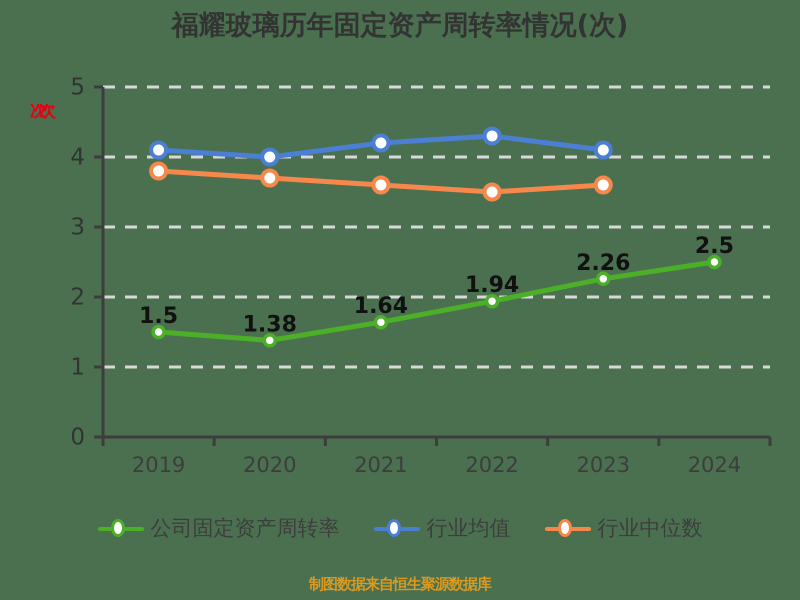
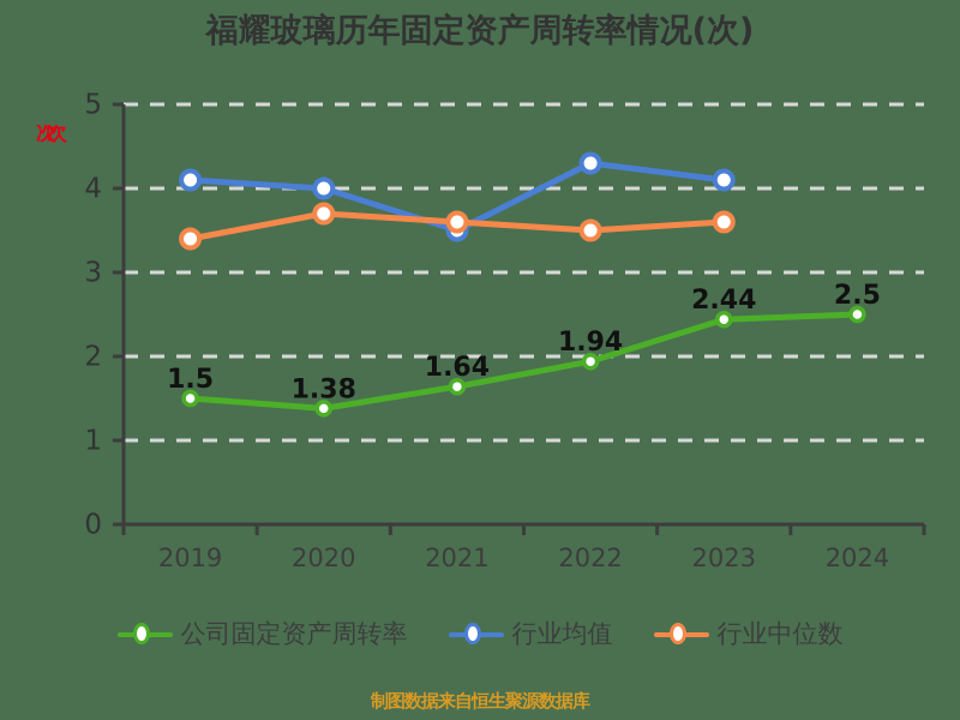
行业中位数/2019: 3.8 -> 3.4
行业均值/2021: 4.2 -> 3.5
公司固定资产周转率/2023: 2.26 -> 2.44
